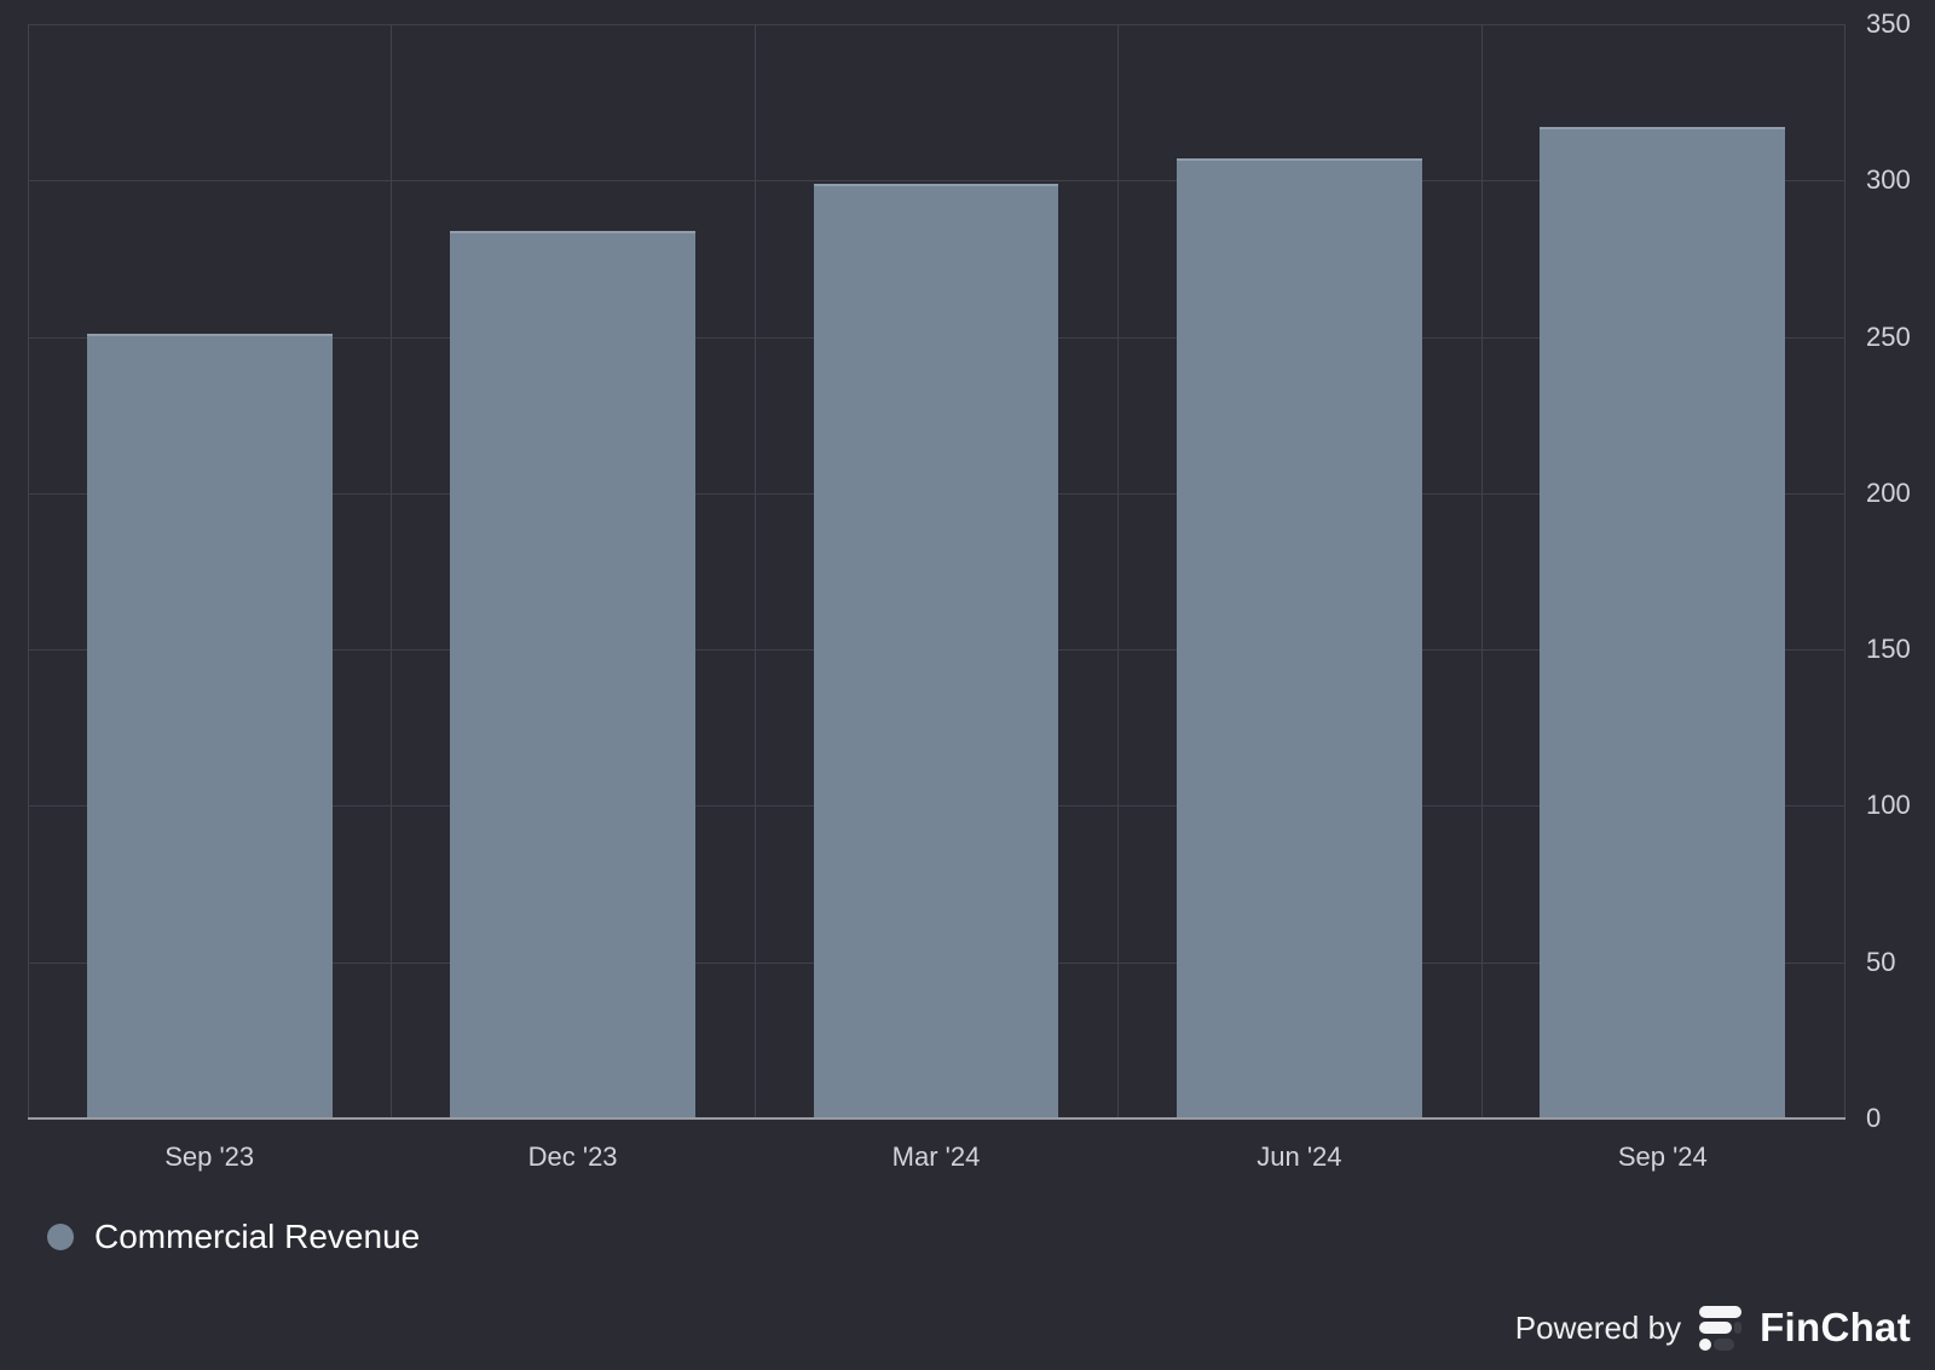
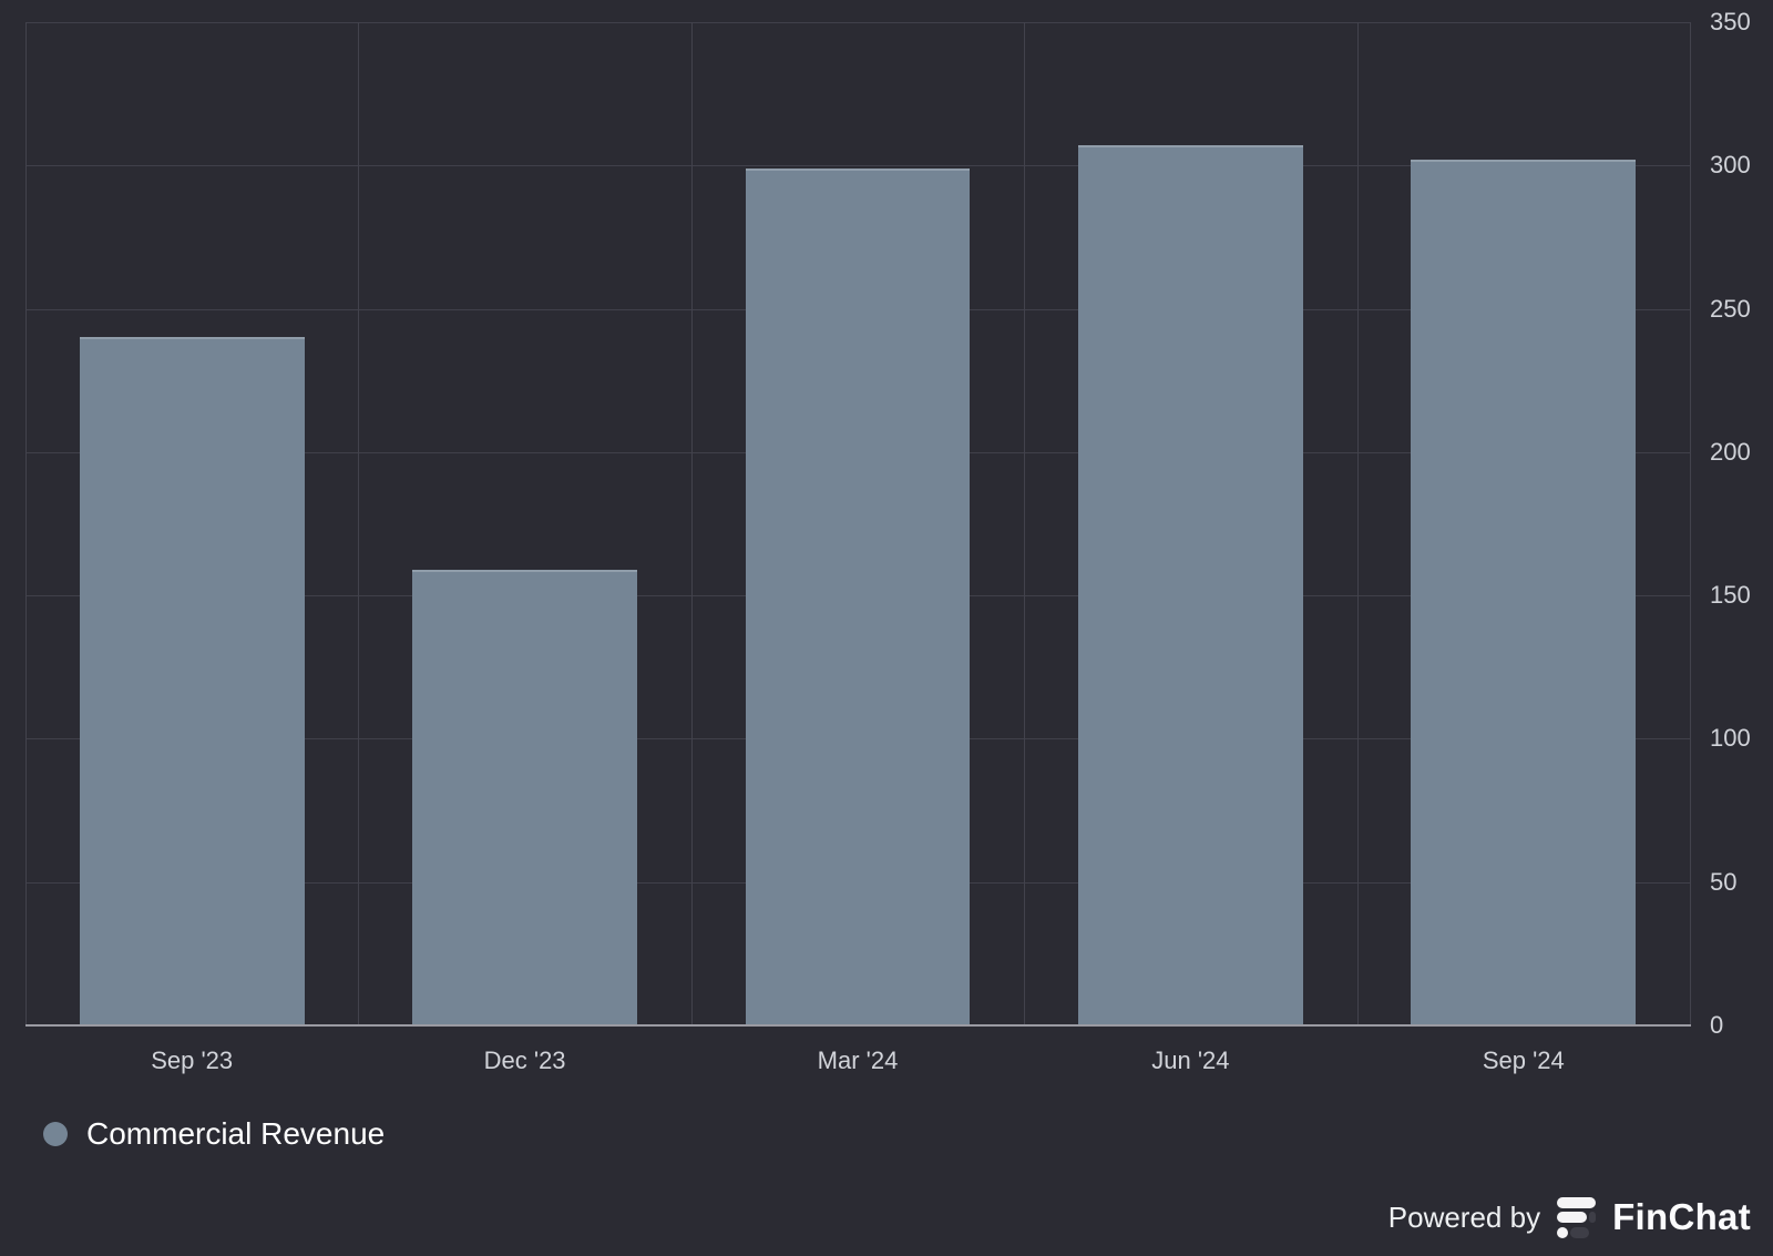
Sep '23: 251 -> 240
Dec '23: 284 -> 159
Sep '24: 317 -> 302
